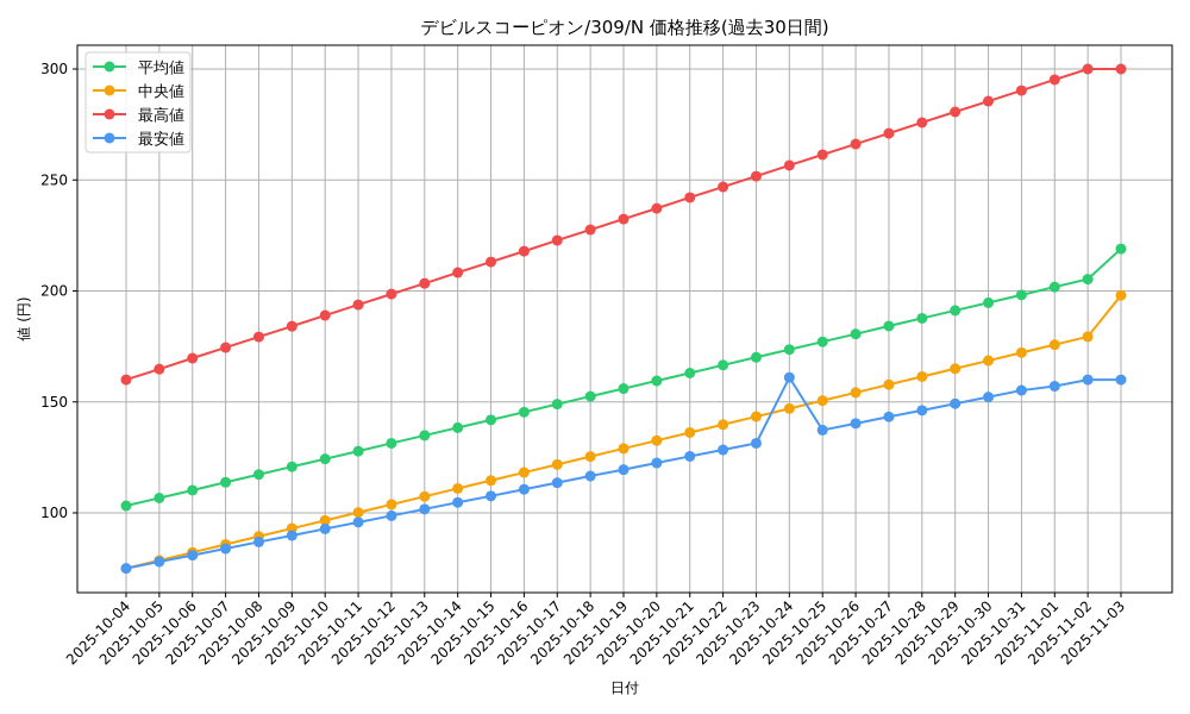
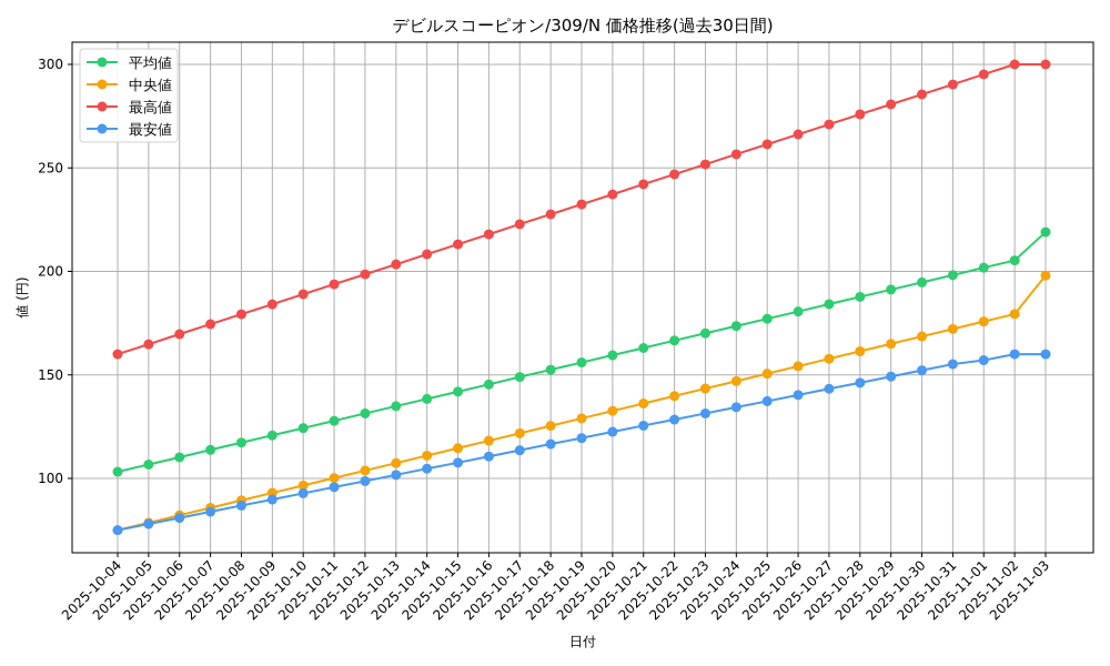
最安値/2025-10-24: 161 -> 134
